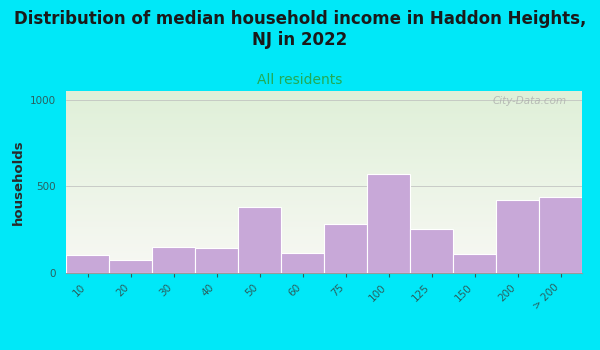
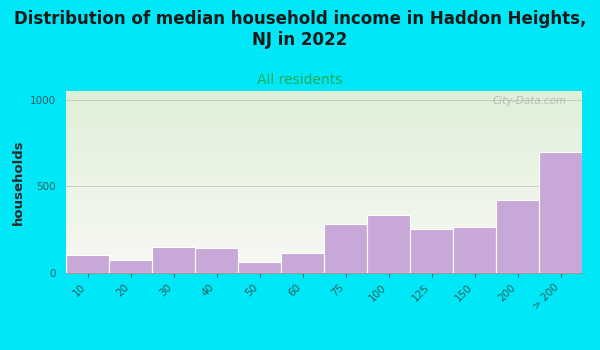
50: 380 -> 60
100: 570 -> 340
150: 110 -> 260
> 200: 440 -> 700
